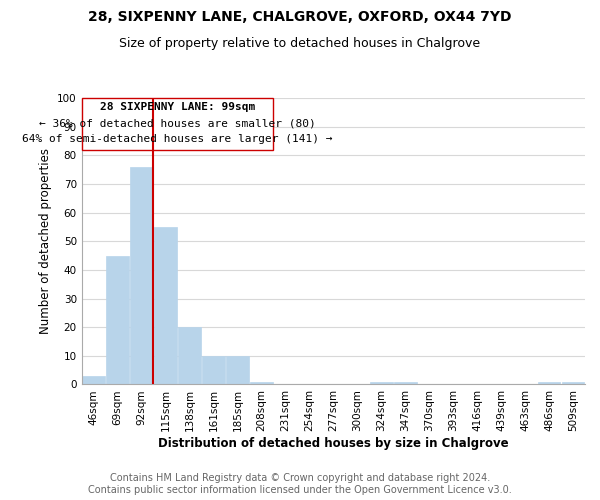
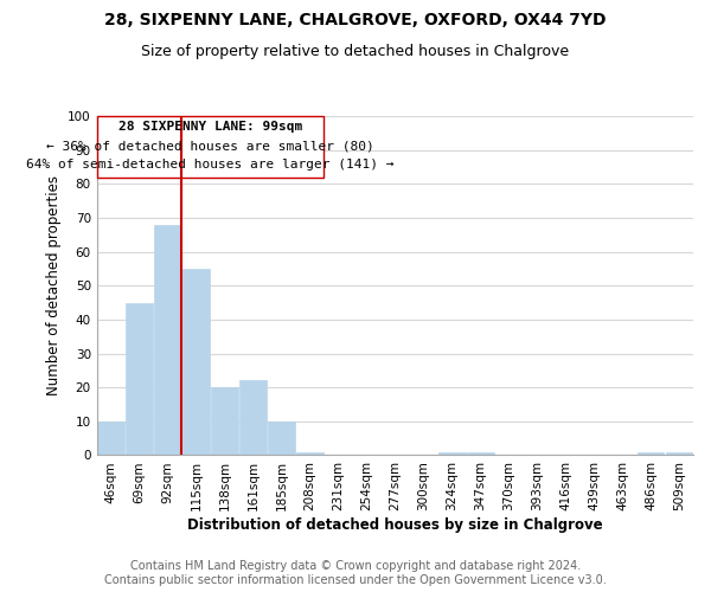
46sqm: 3 -> 10
92sqm: 76 -> 68
161sqm: 10 -> 22
